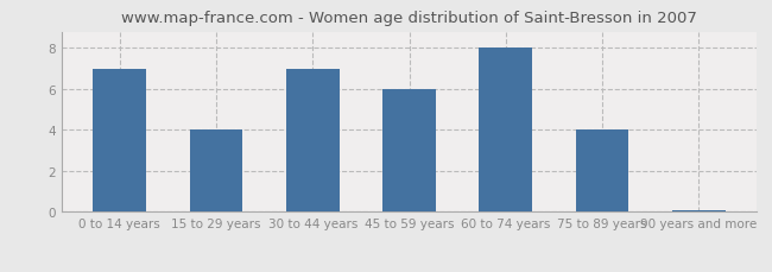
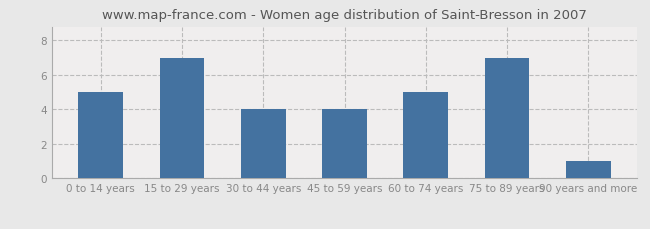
0 to 14 years: 7.0 -> 5.0
15 to 29 years: 4.0 -> 7.0
30 to 44 years: 7.0 -> 4.0
45 to 59 years: 6.0 -> 4.0
60 to 74 years: 8.0 -> 5.0
75 to 89 years: 4.0 -> 7.0
90 years and more: 0.1 -> 1.0
